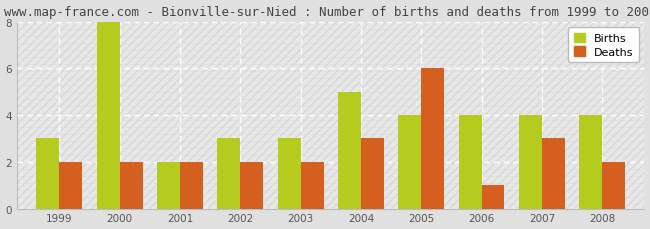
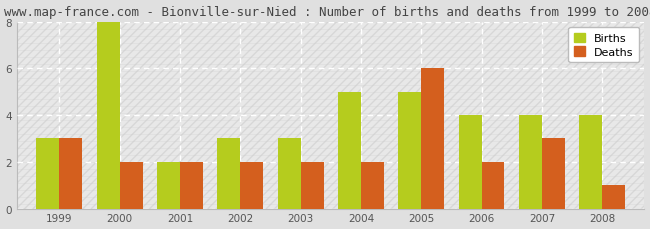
Deaths/1999: 2 -> 3
Deaths/2004: 3 -> 2
Births/2005: 4 -> 5
Deaths/2006: 1 -> 2
Deaths/2008: 2 -> 1
